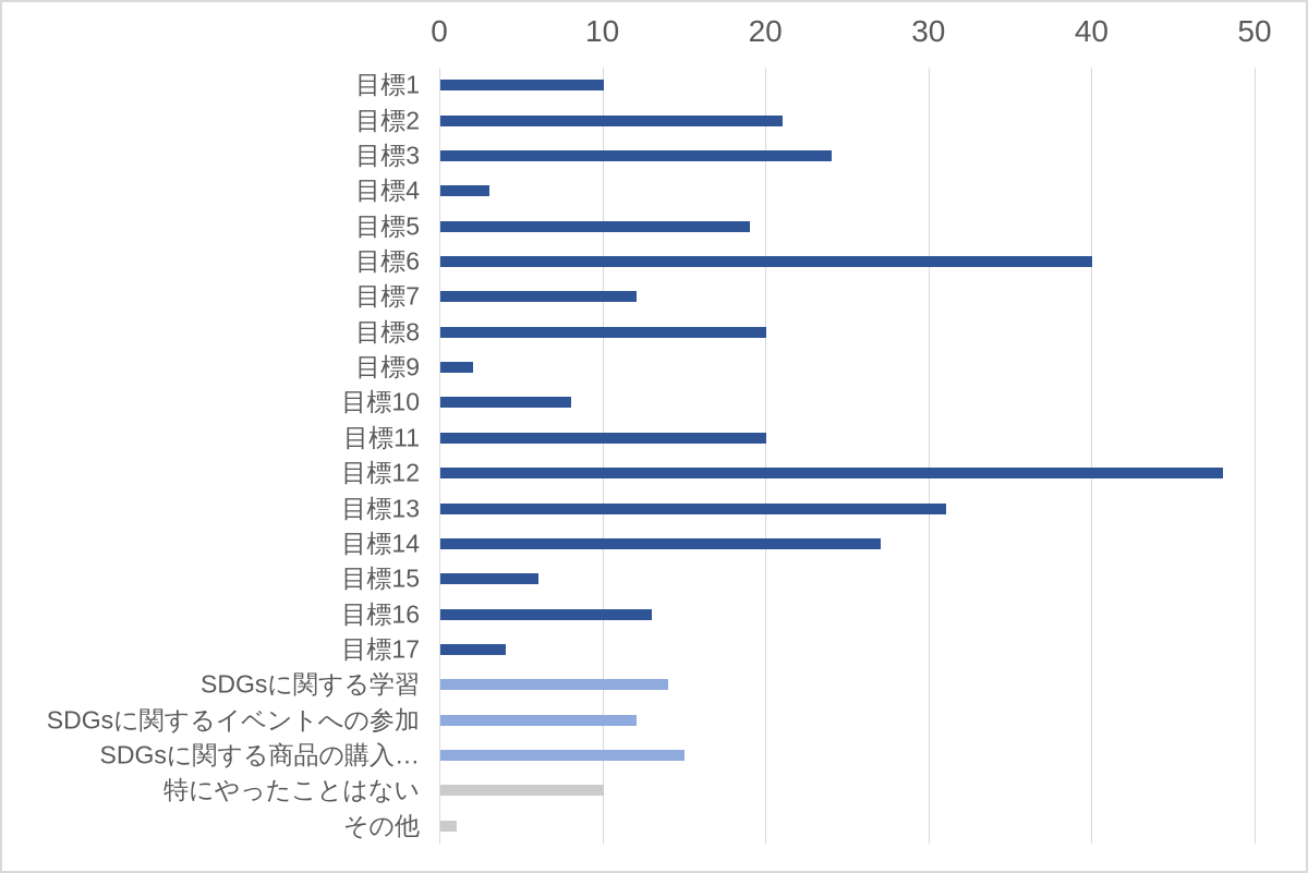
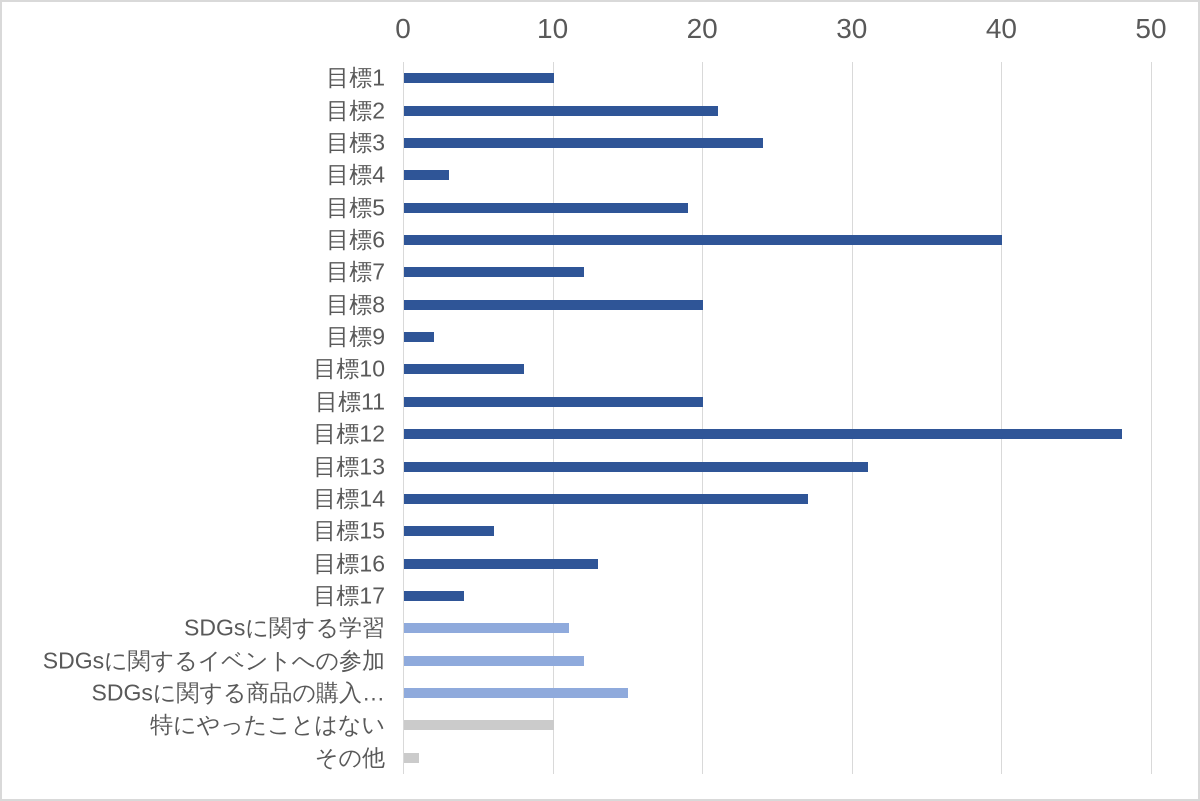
SDGsに関する学習: 14 -> 11
